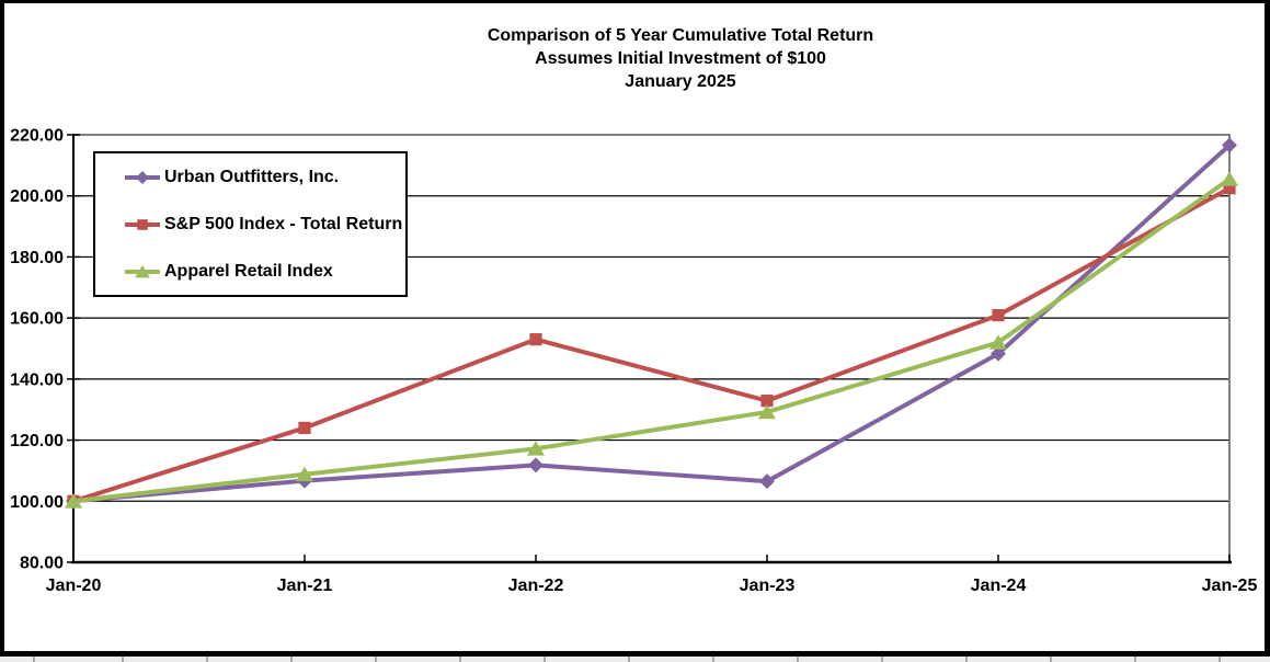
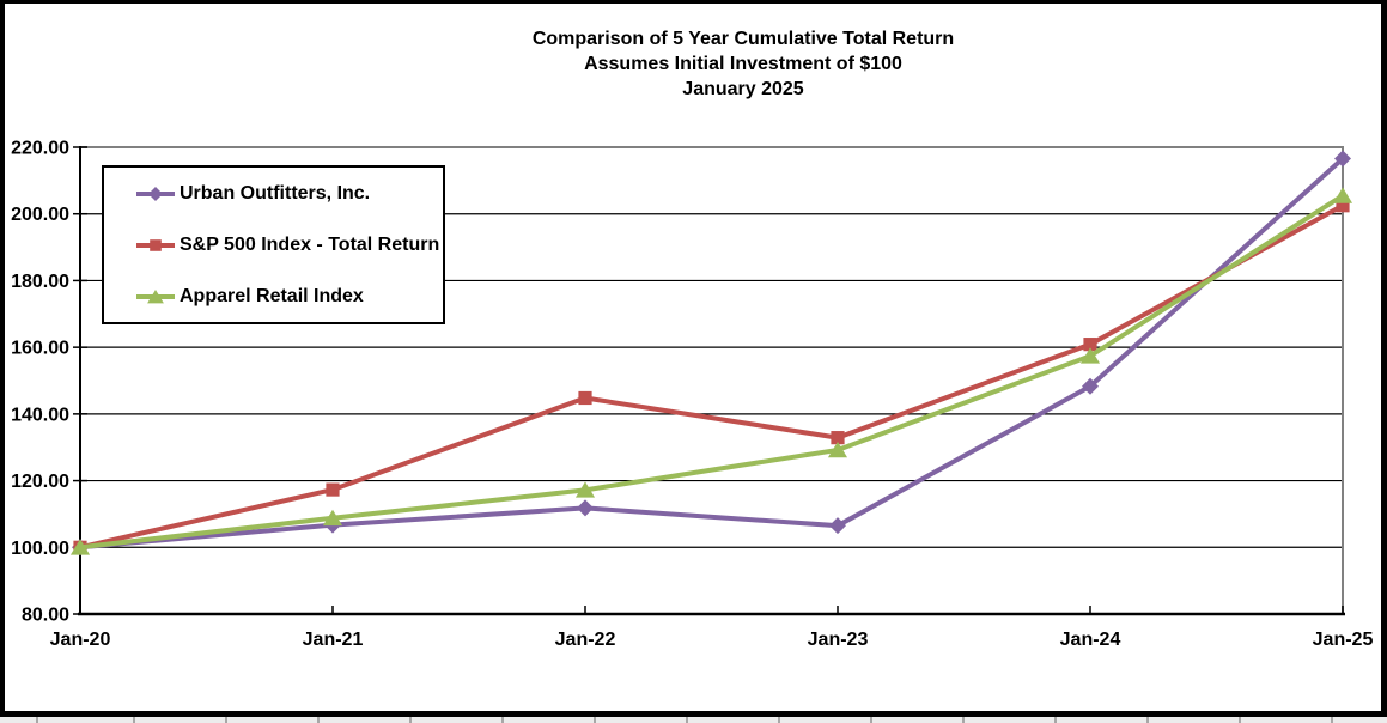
S&P 500 Index - Total Return/Jan-21: 124 -> 117
S&P 500 Index - Total Return/Jan-22: 153 -> 145
Apparel Retail Index/Jan-24: 152 -> 157
